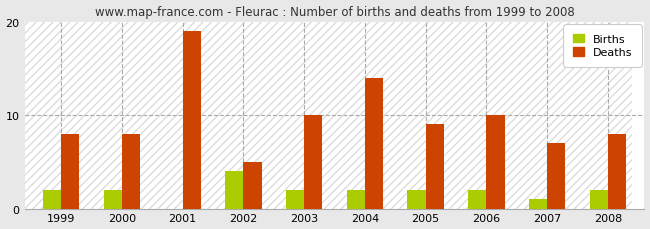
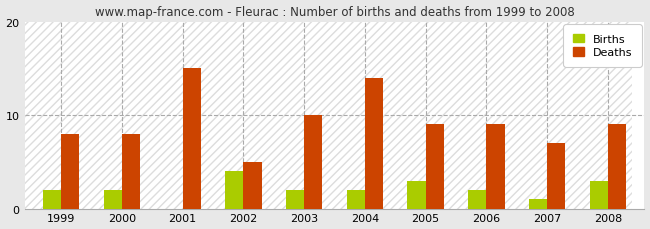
Deaths/2001: 19 -> 15
Births/2005: 2 -> 3
Deaths/2006: 10 -> 9
Births/2008: 2 -> 3
Deaths/2008: 8 -> 9
